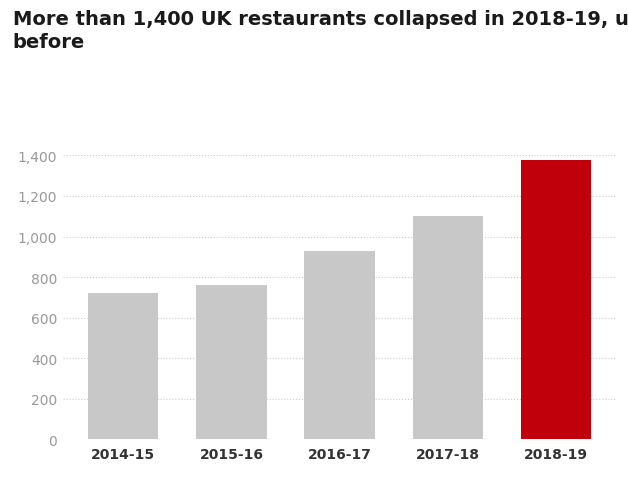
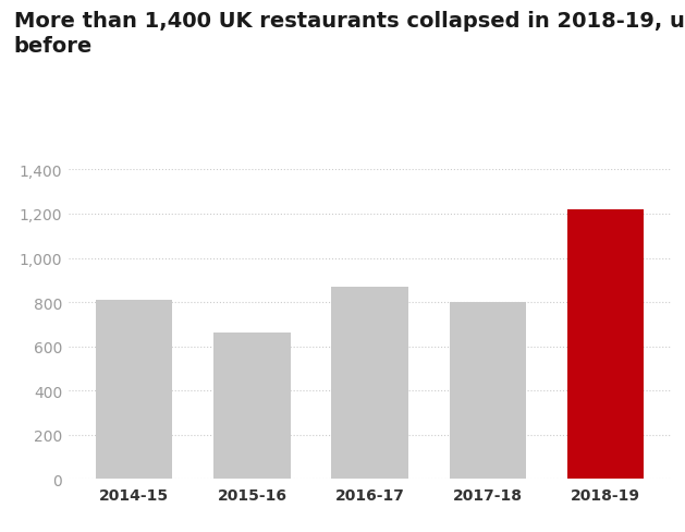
2014-15: 720 -> 810
2015-16: 760 -> 660
2016-17: 930 -> 870
2017-18: 1,100 -> 800
2018-19: 1,380 -> 1,220
